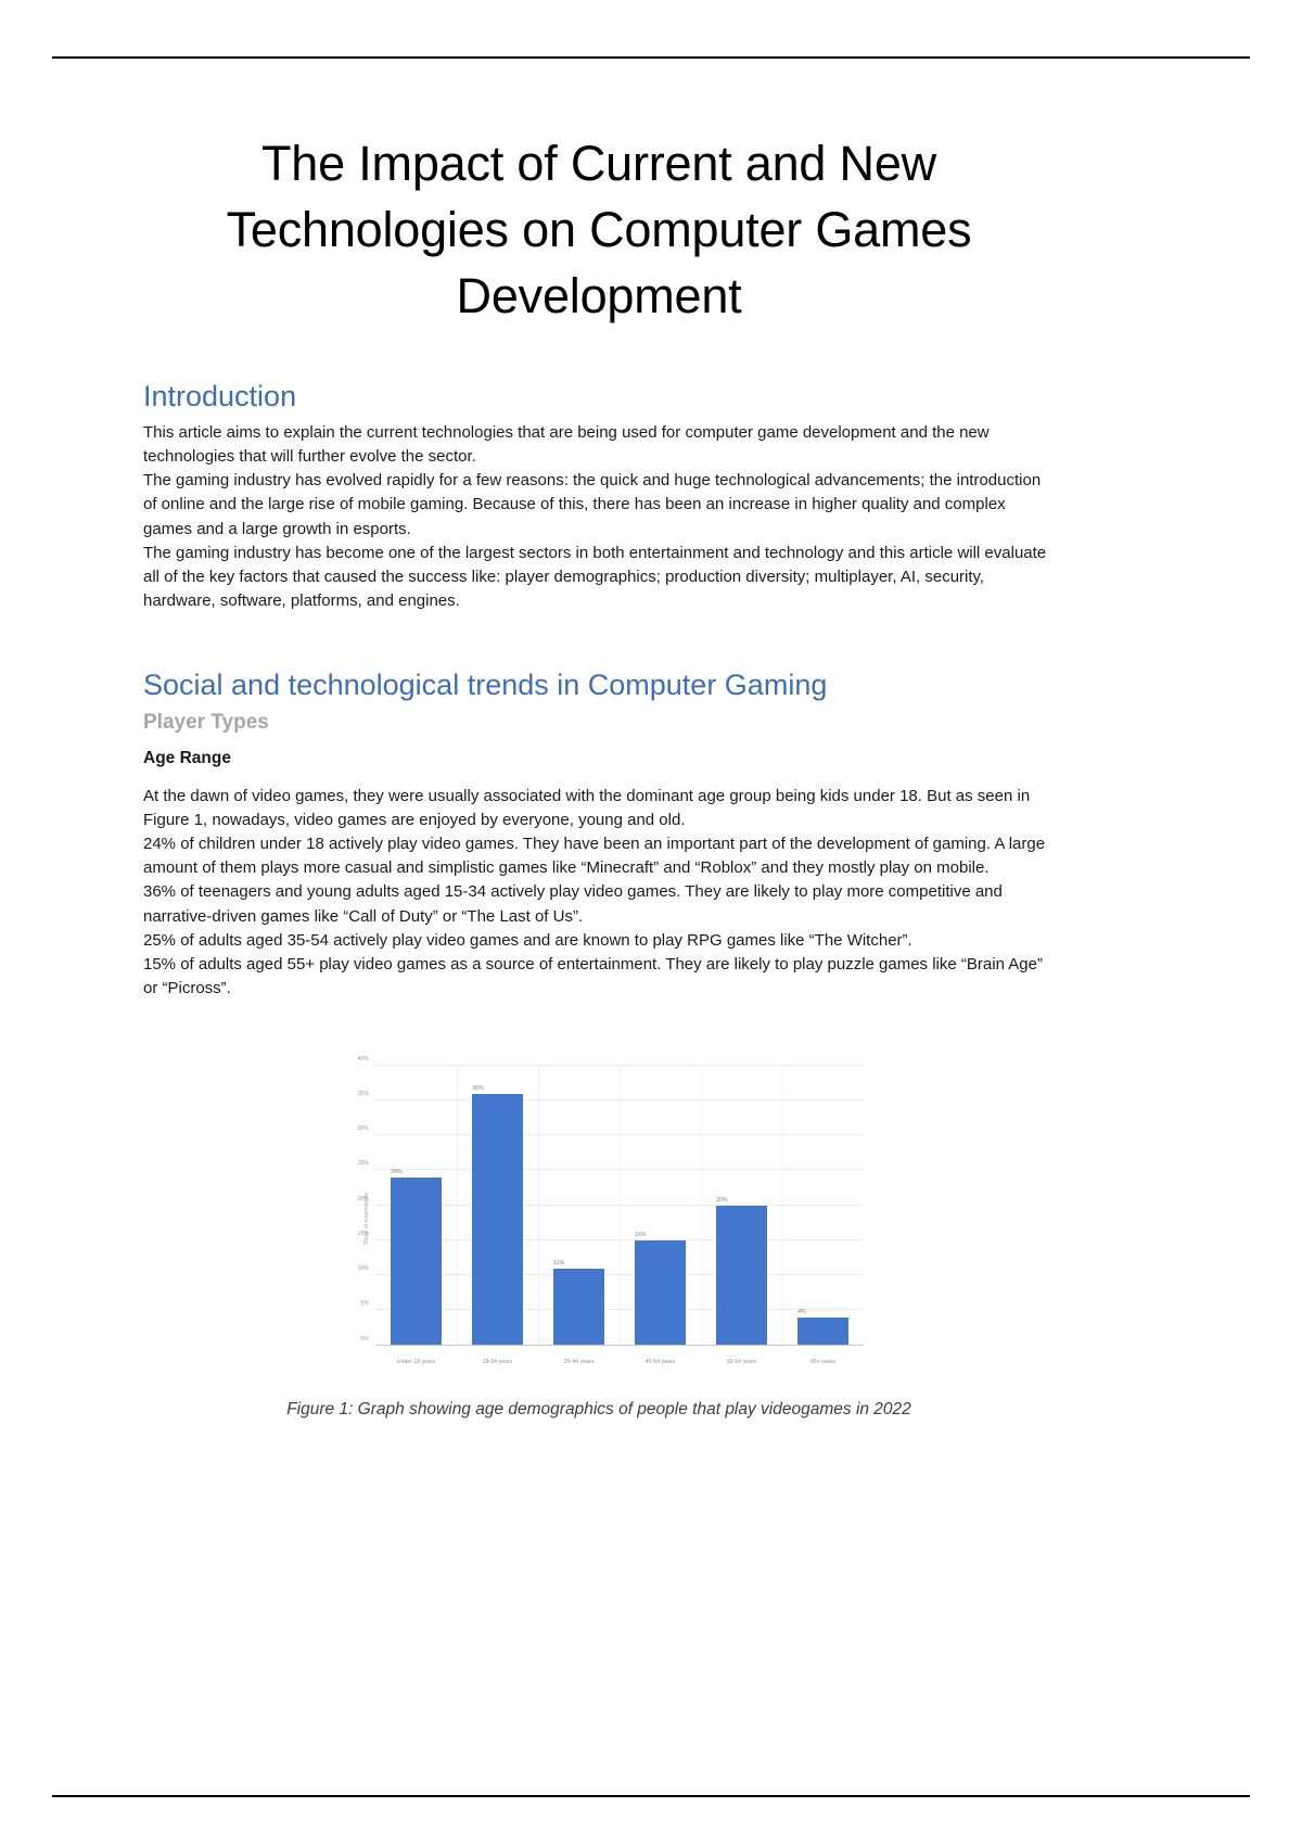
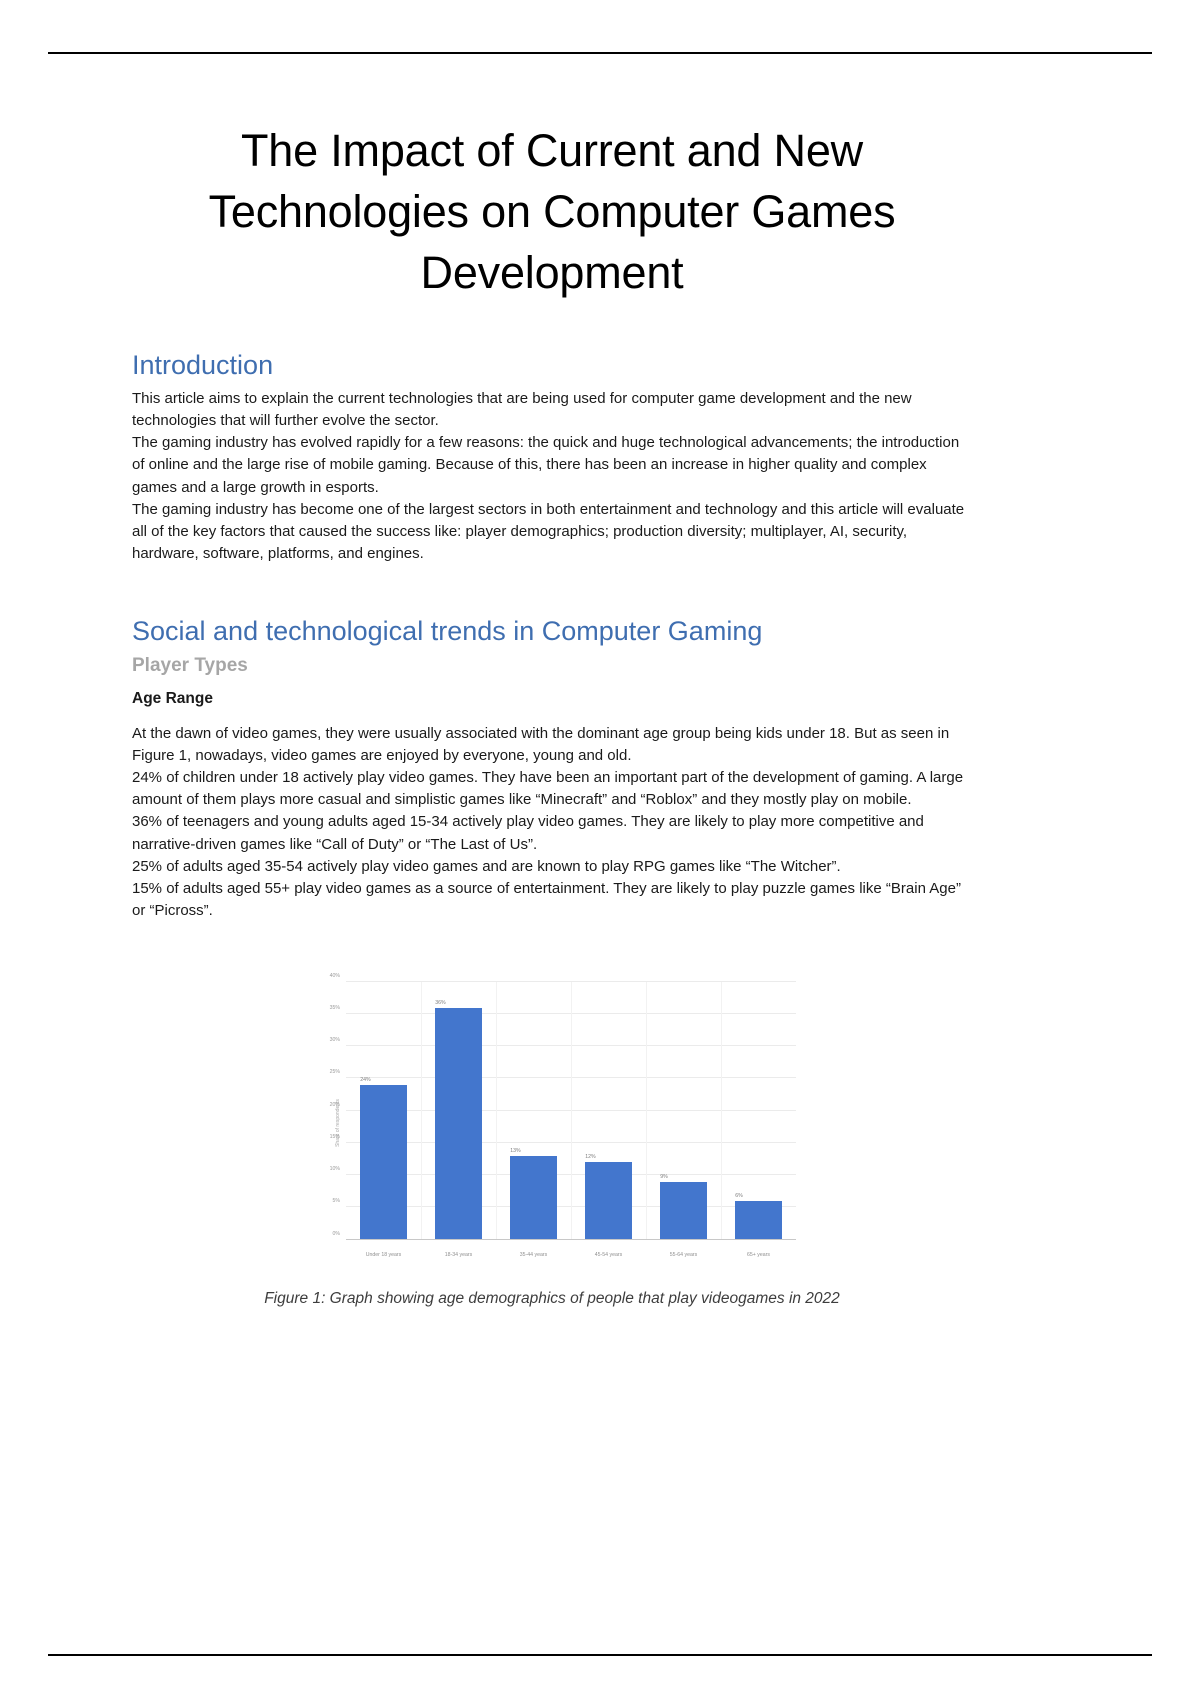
35-44 years: 11% -> 13%
45-54 years: 15% -> 12%
55-64 years: 20% -> 9%
65+ years: 4% -> 6%
